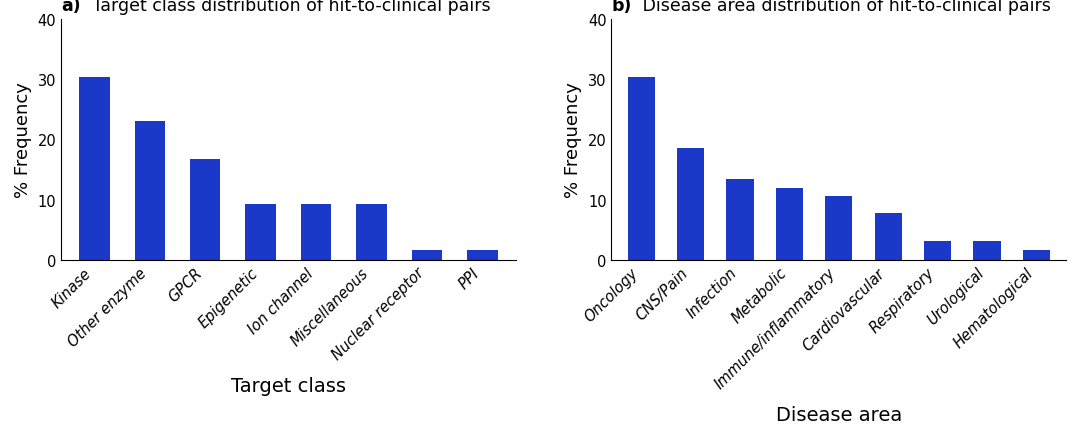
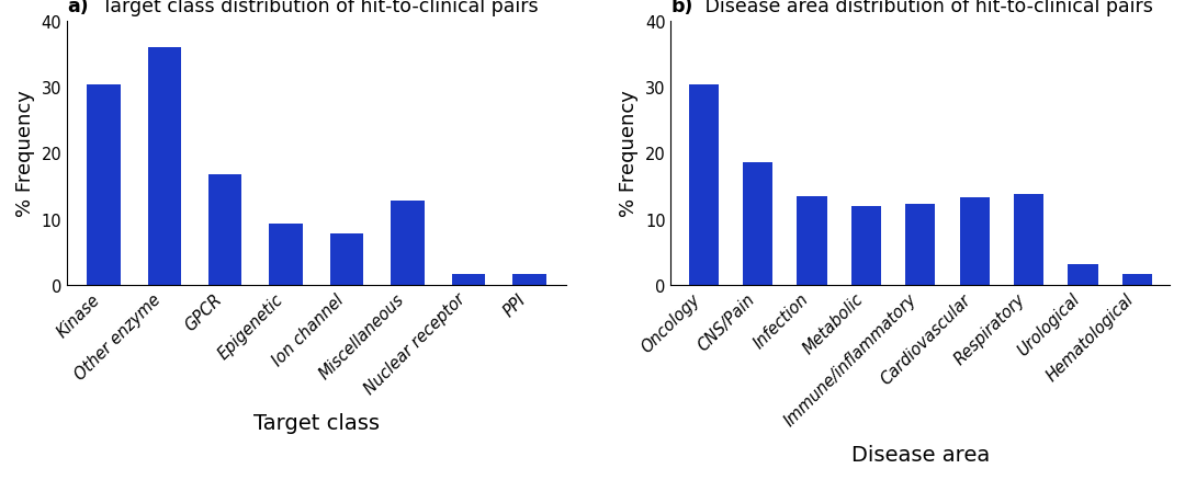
Other enzyme: 23.0 -> 36.0
Ion channel: 9.3 -> 7.8
Miscellaneous: 9.3 -> 12.8
Immune/inflammatory: 10.6 -> 12.2
Cardiovascular: 7.8 -> 13.2
Respiratory: 3.1 -> 13.8
